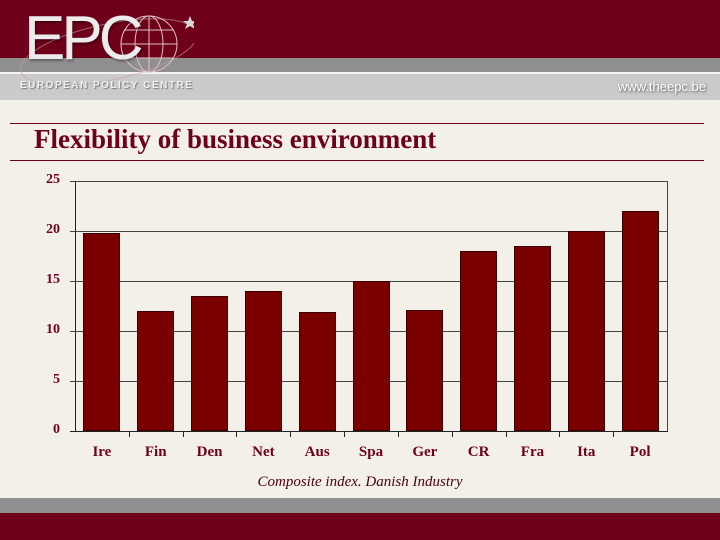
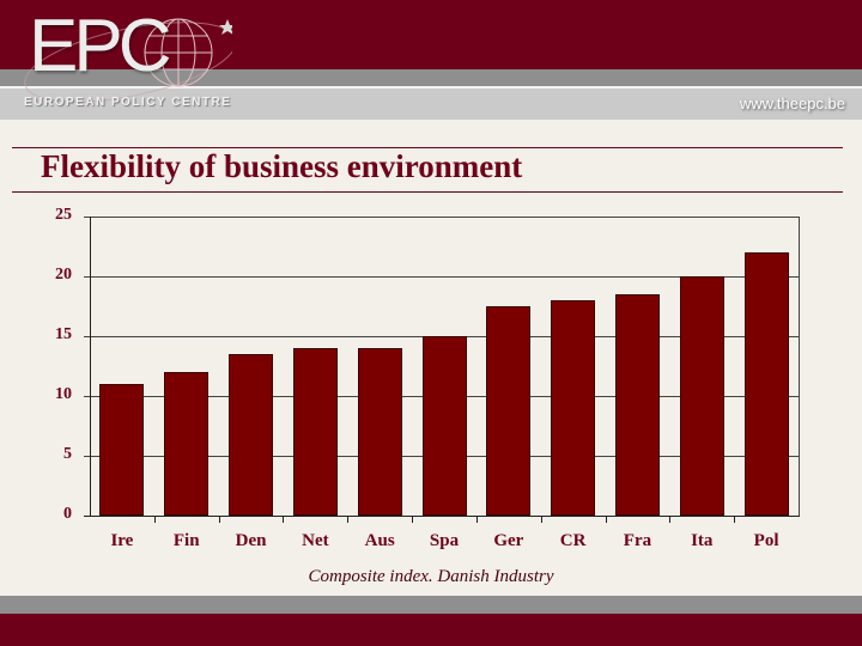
Ire: 19.8 -> 11.0
Aus: 11.9 -> 14.0
Ger: 12.1 -> 17.5
